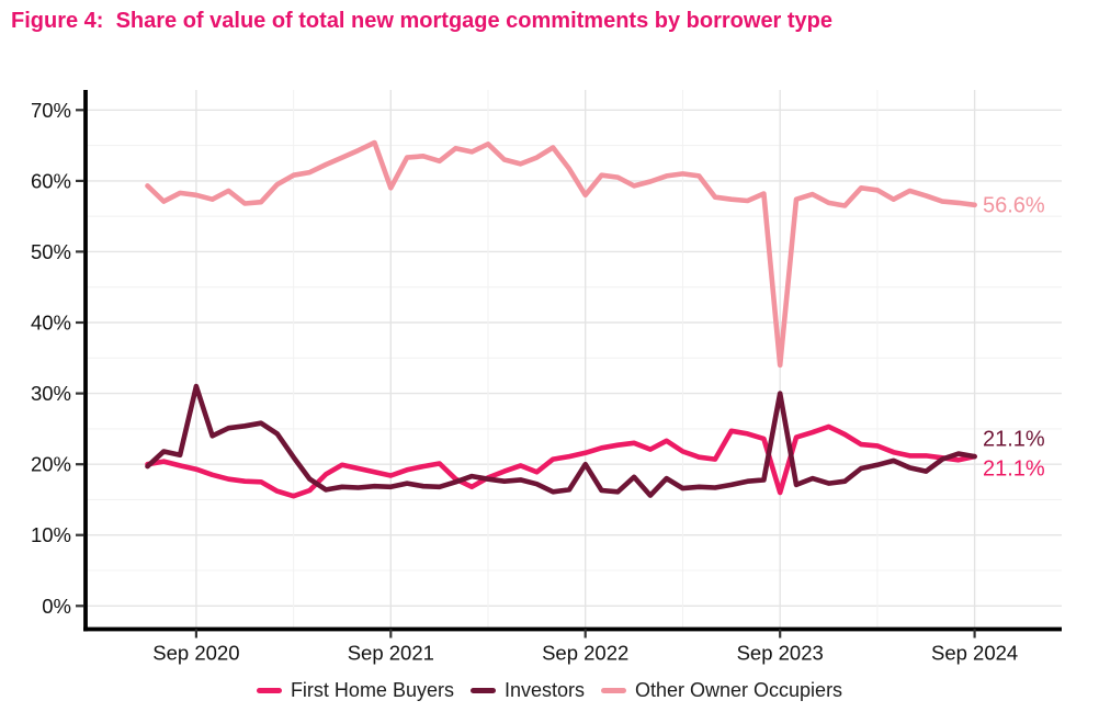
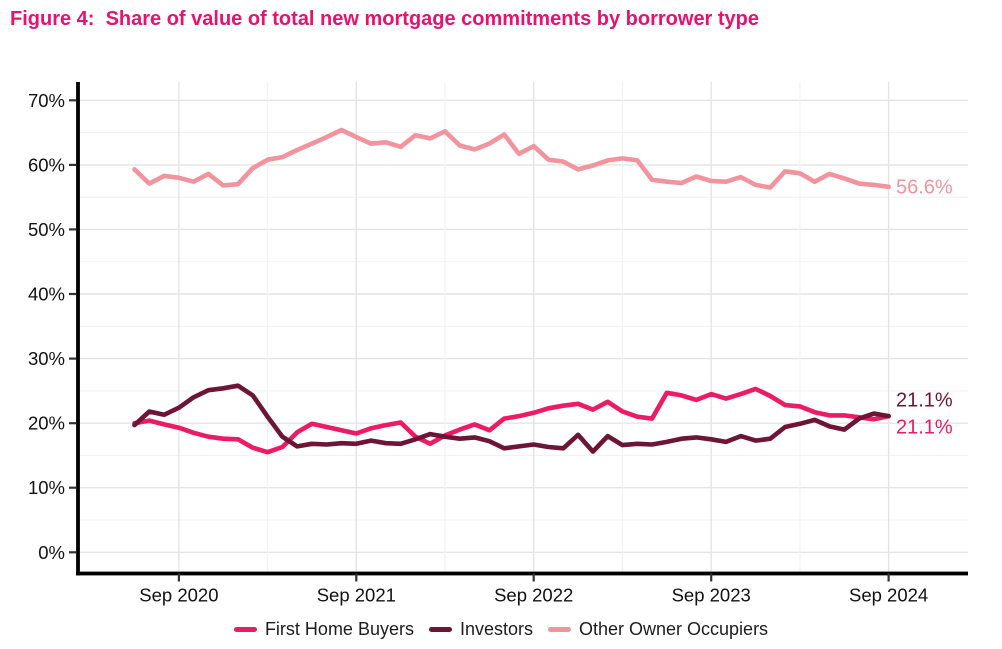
Investors/Sep 2020: 31% -> 22%
Other Owner Occupiers/Sep 2021: 59% -> 64%
Investors/Sep 2022: 20% -> 17%
Other Owner Occupiers/Sep 2022: 58% -> 63%
First Home Buyers/Sep 2023: 16% -> 24%
Investors/Sep 2023: 30% -> 18%
Other Owner Occupiers/Sep 2023: 34% -> 58%
